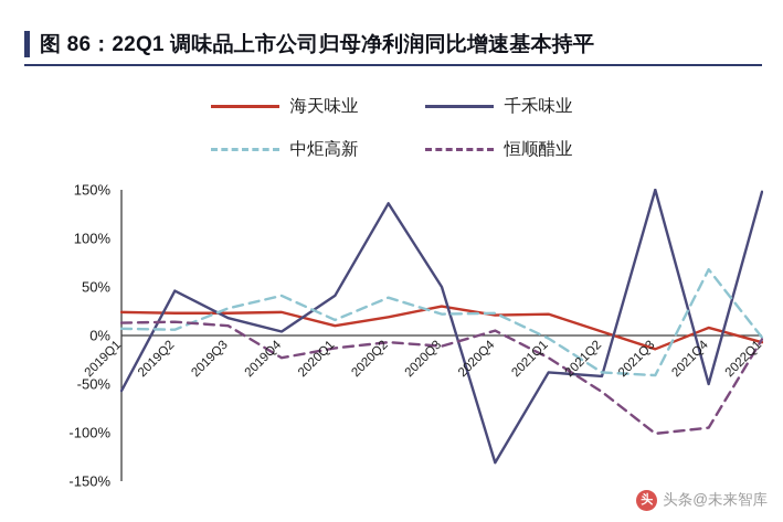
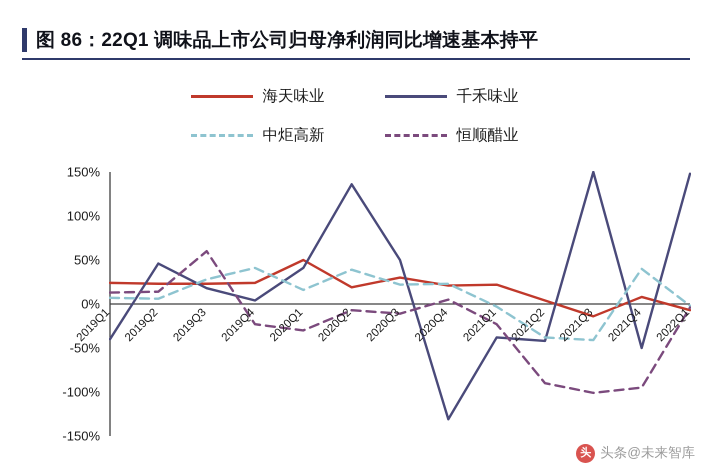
千禾味业/2019Q1: -60% -> -40%
恒顺醋业/2019Q3: 10% -> 60%
海天味业/2020Q1: 10% -> 50%
恒顺醋业/2020Q1: -10% -> -30%
恒顺醋业/2021Q2: -60% -> -90%
中炬高新/2021Q4: 70% -> 40%
